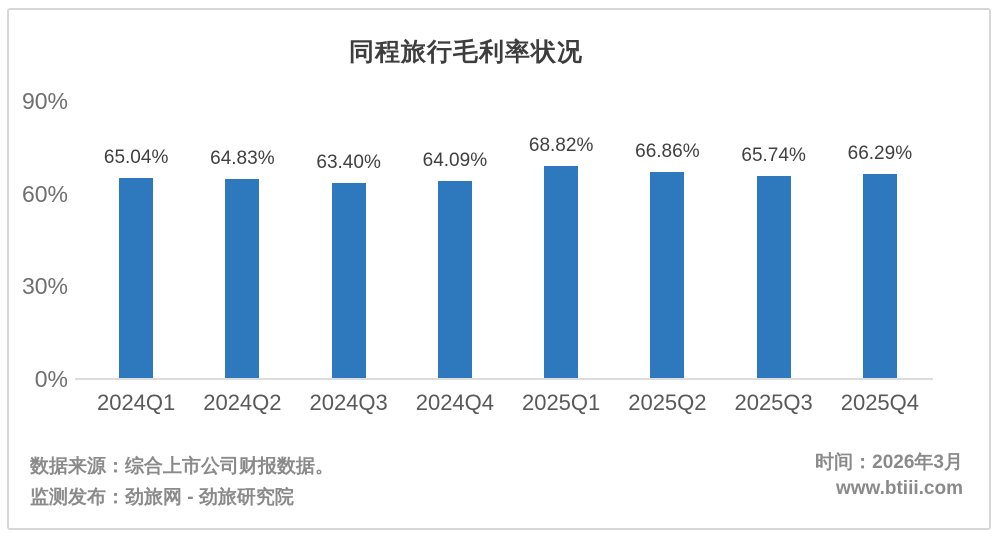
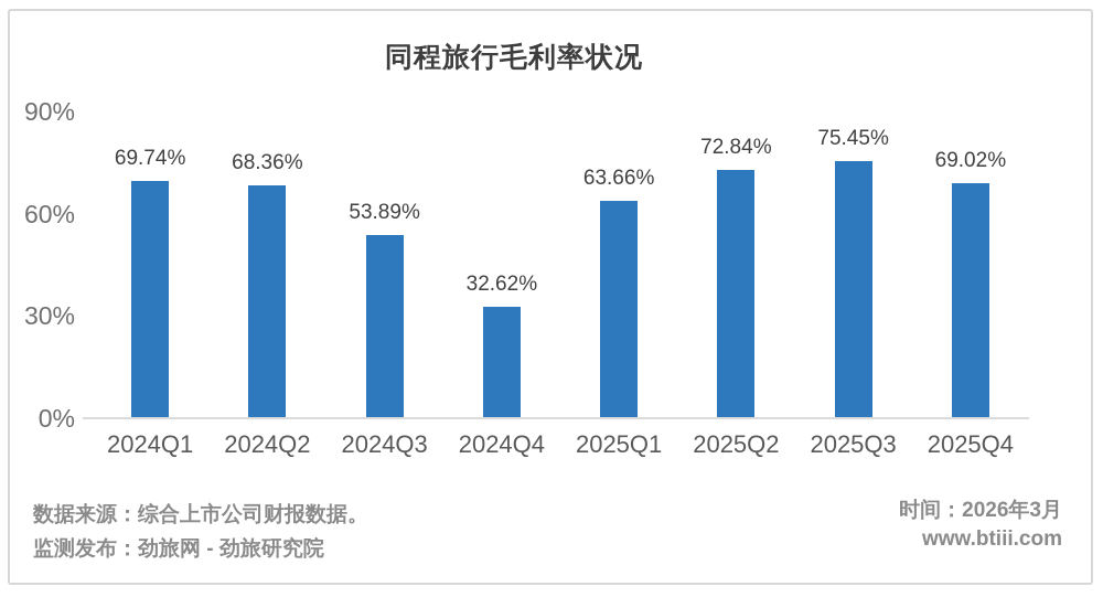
2024Q1: 65.04% -> 69.74%
2024Q2: 64.83% -> 68.36%
2024Q3: 63.40% -> 53.89%
2024Q4: 64.09% -> 32.62%
2025Q1: 68.82% -> 63.66%
2025Q2: 66.86% -> 72.84%
2025Q3: 65.74% -> 75.45%
2025Q4: 66.29% -> 69.02%
